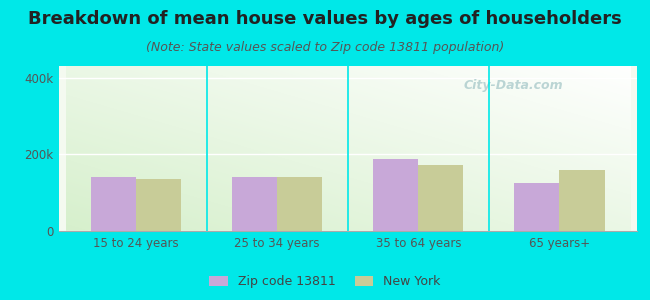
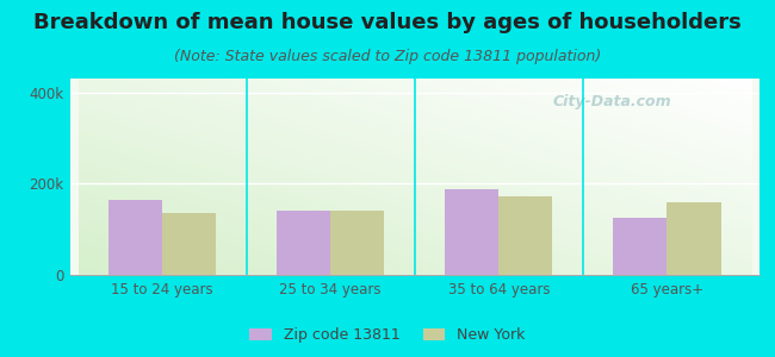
Zip code 13811/15 to 24 years: 140k -> 163k
